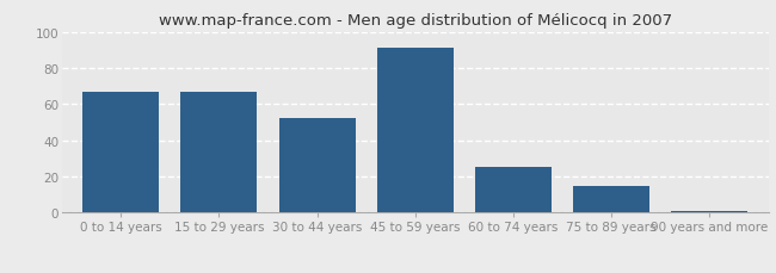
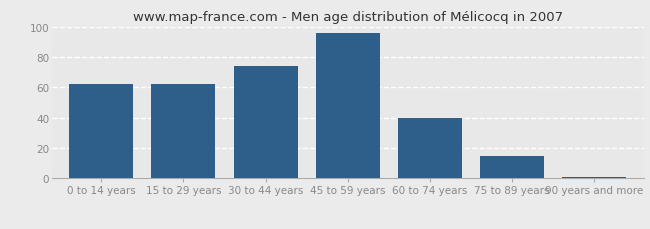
0 to 14 years: 67 -> 62
15 to 29 years: 67 -> 62
30 to 44 years: 52 -> 74
45 to 59 years: 91 -> 96
60 to 74 years: 25 -> 40
